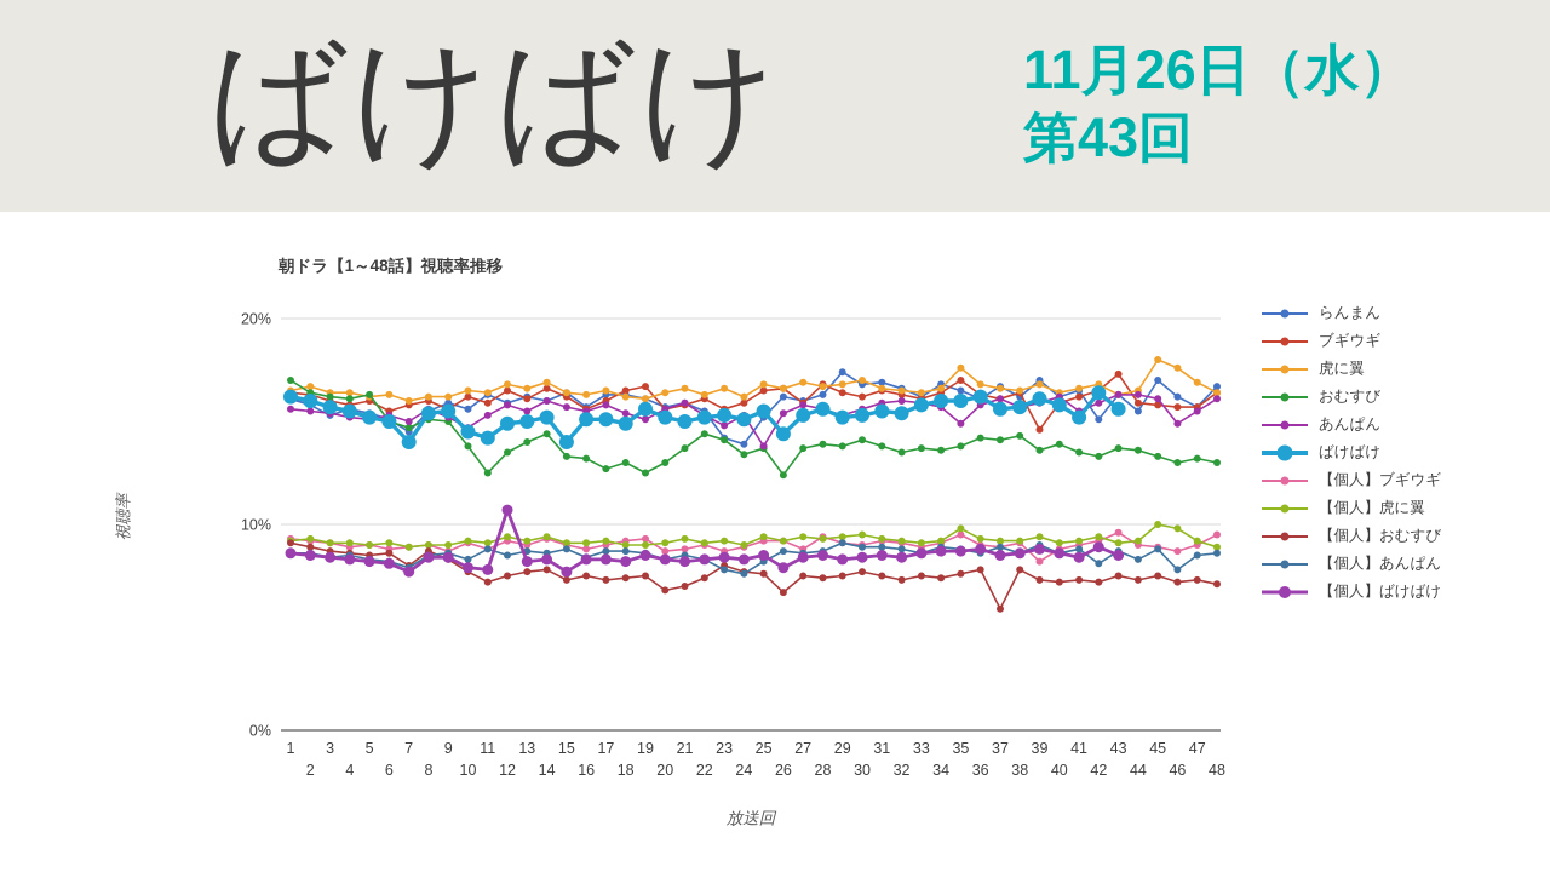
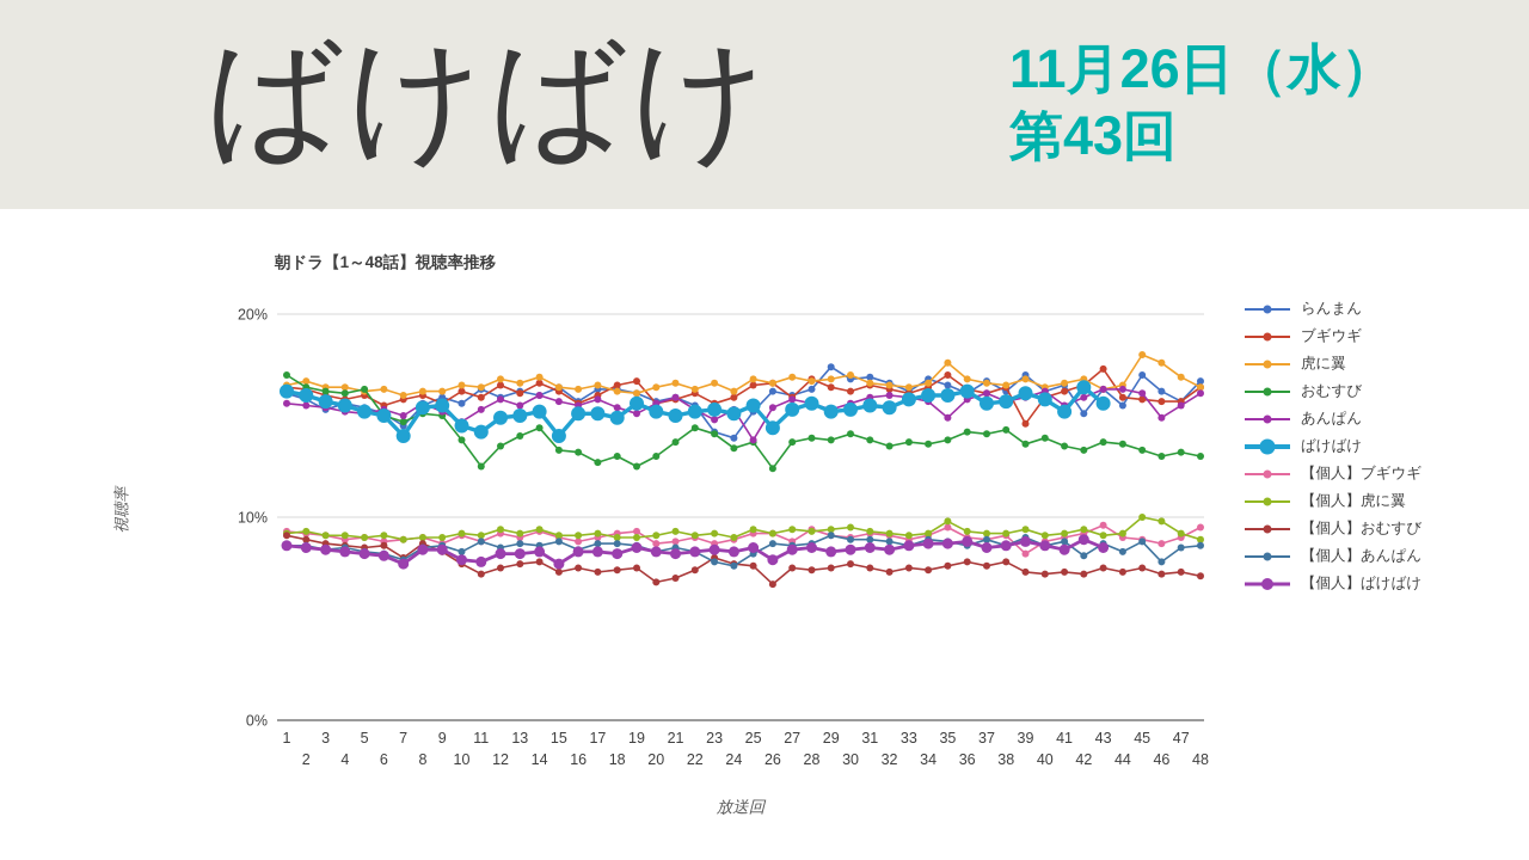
【個人】ばけばけ/12: 10.7% -> 8.2%
【個人】おむすび/37: 5.9% -> 7.6%
